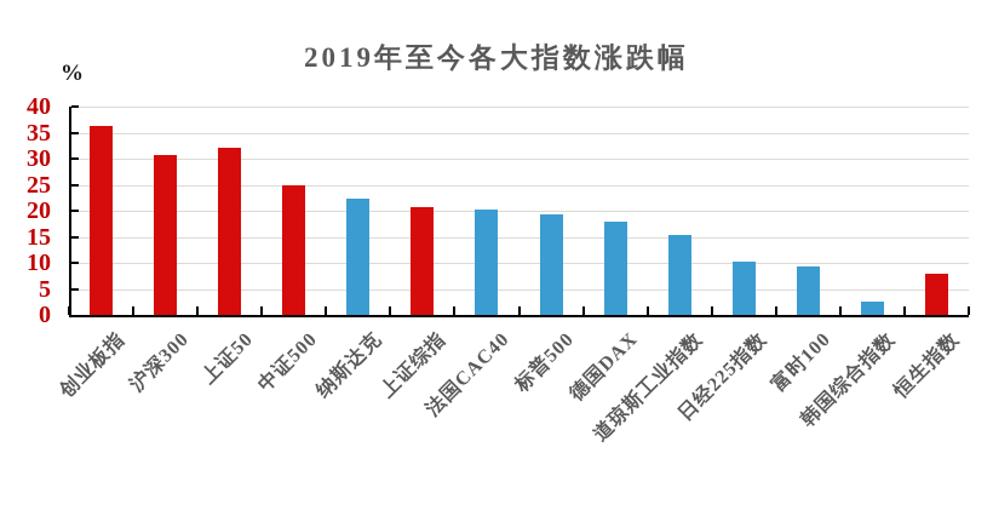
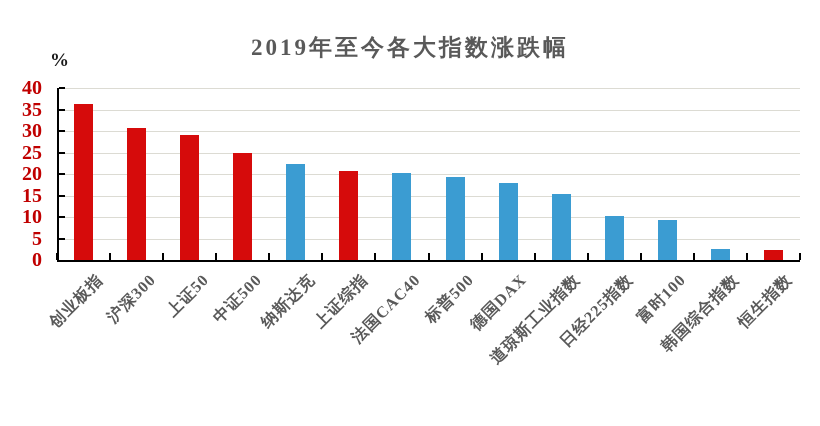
上证50: 32 -> 29
恒生指数: 8 -> 2
